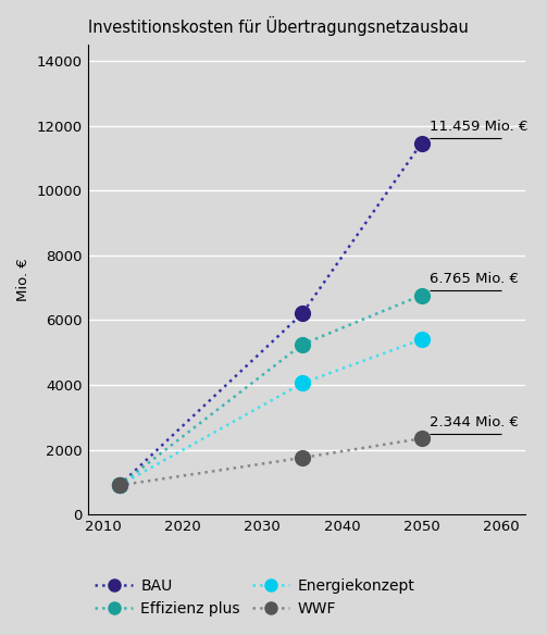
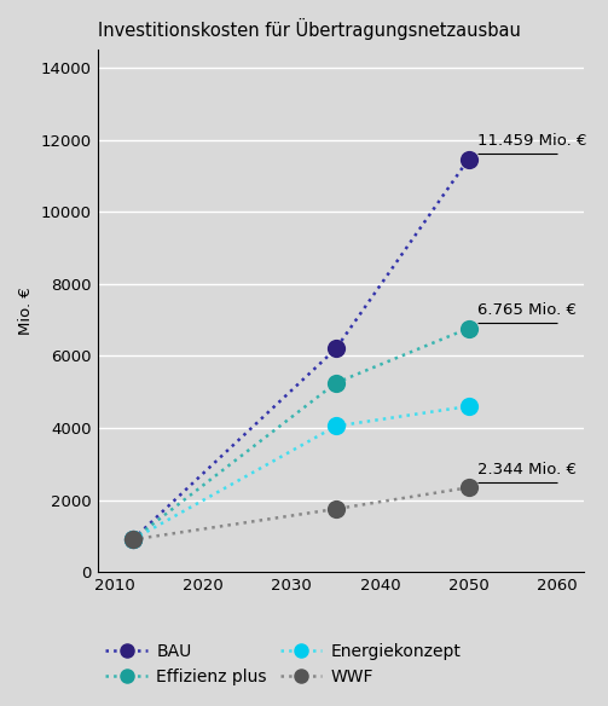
Energiekonzept/2050: 5400 -> 4600
